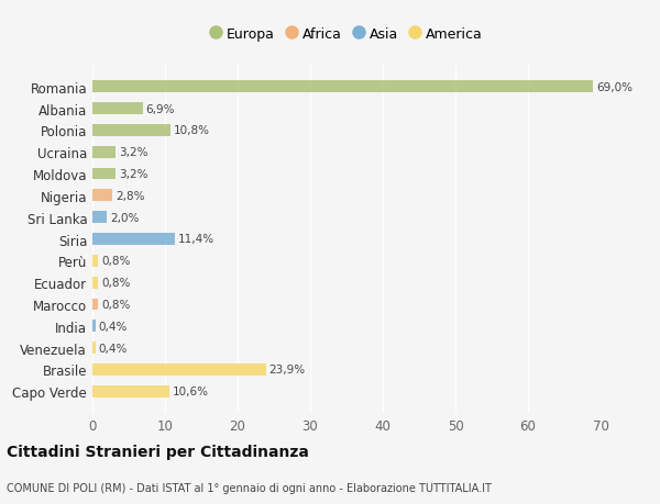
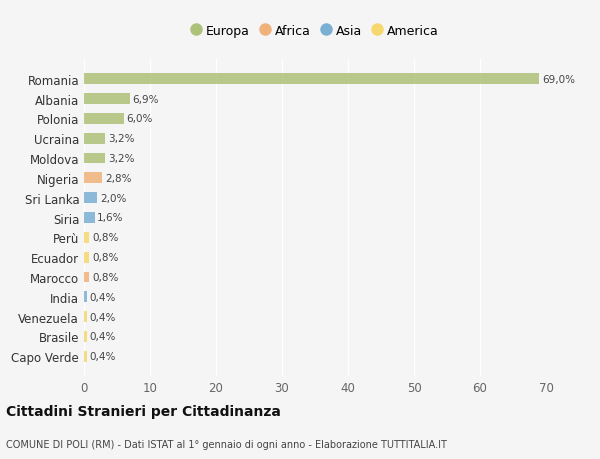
Polonia: 10,8% -> 6,0%
Siria: 11,4% -> 1,6%
Brasile: 23,9% -> 0,4%
Capo Verde: 10,6% -> 0,4%
